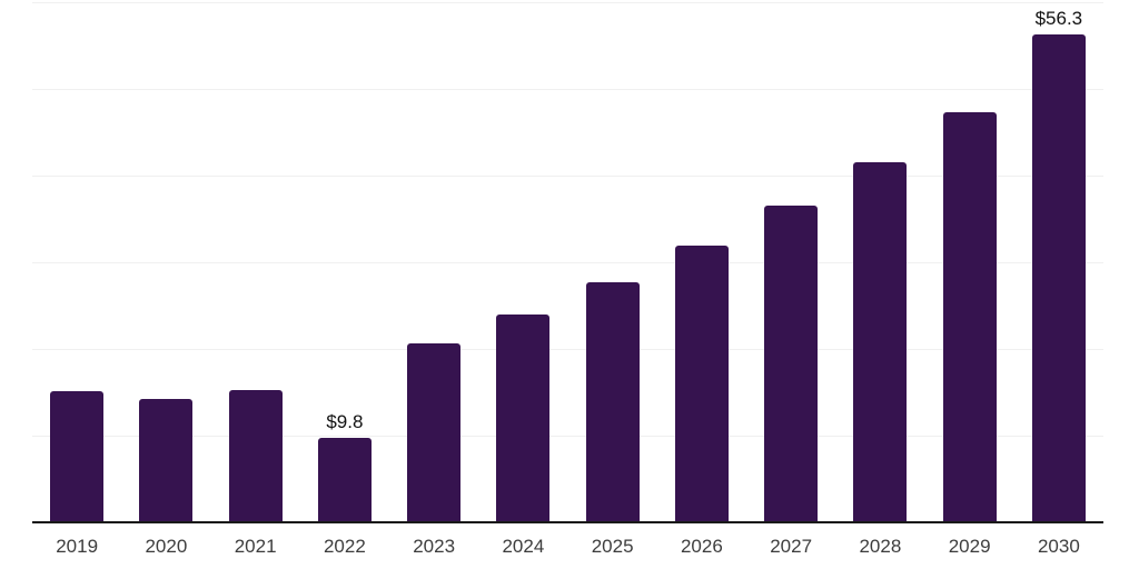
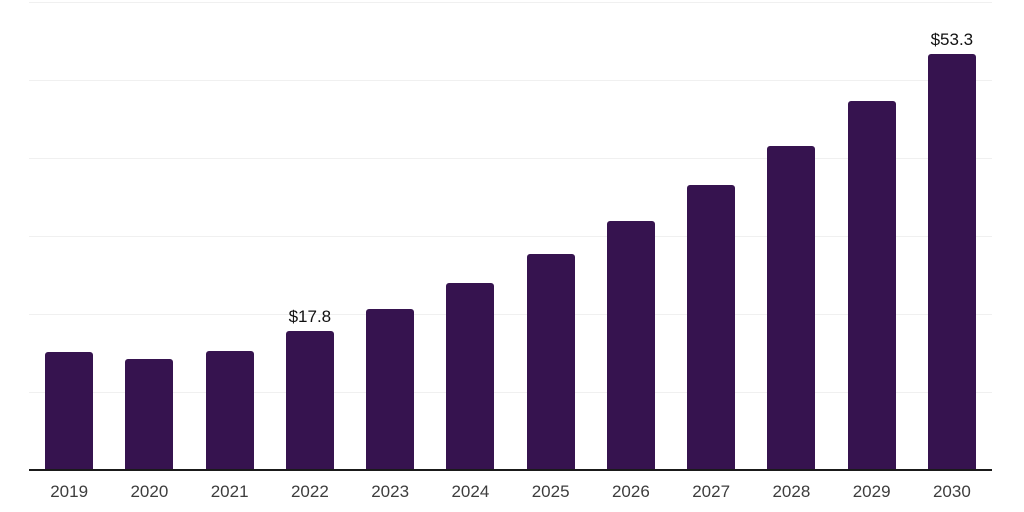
2022: $9.8 -> $17.8
2030: $56.3 -> $53.3
